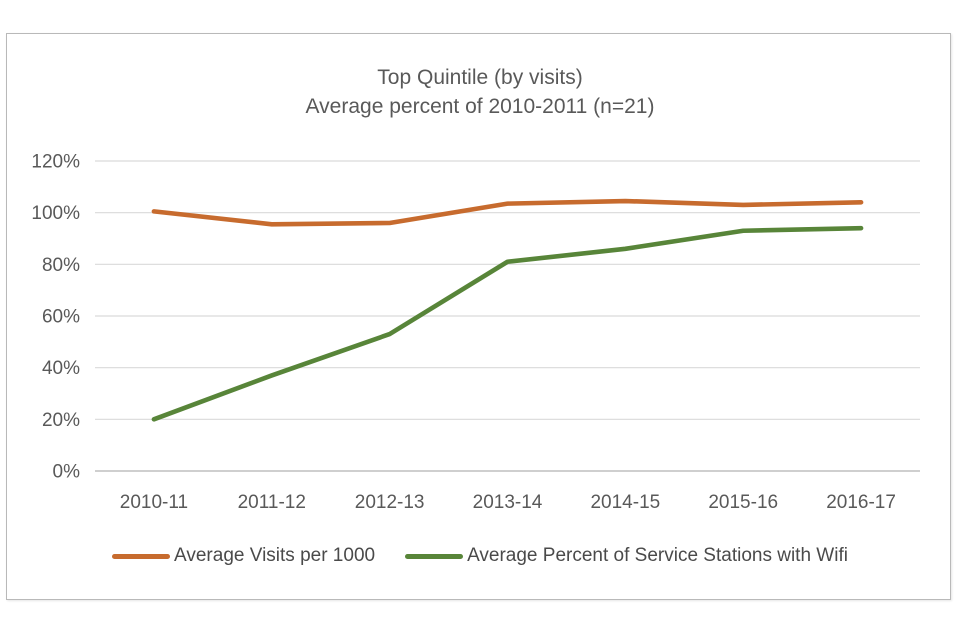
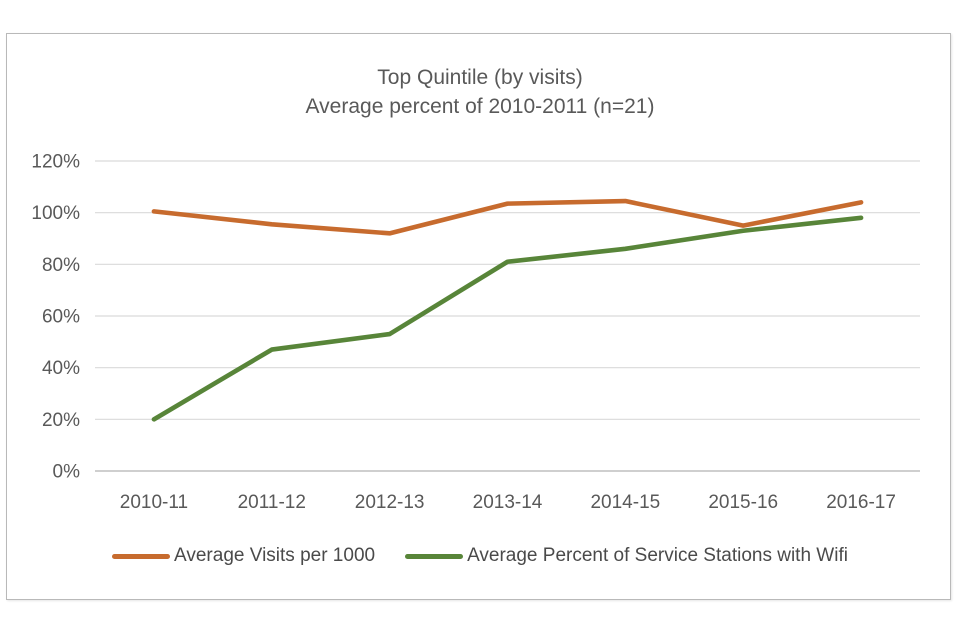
Average Percent of Service Stations with Wifi/2011-12: 37% -> 47%
Average Visits per 1000/2012-13: 96% -> 92%
Average Visits per 1000/2015-16: 103% -> 95%
Average Percent of Service Stations with Wifi/2016-17: 94% -> 98%
